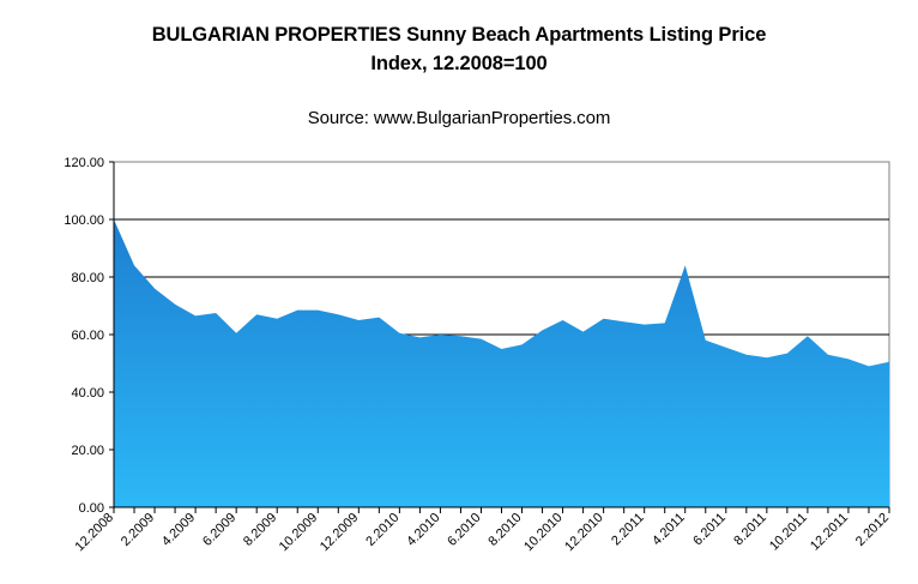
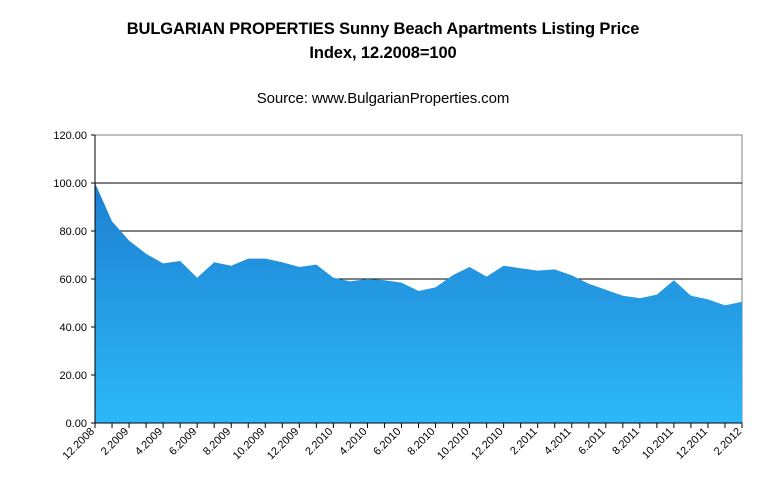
4.2011: 84 -> 62
